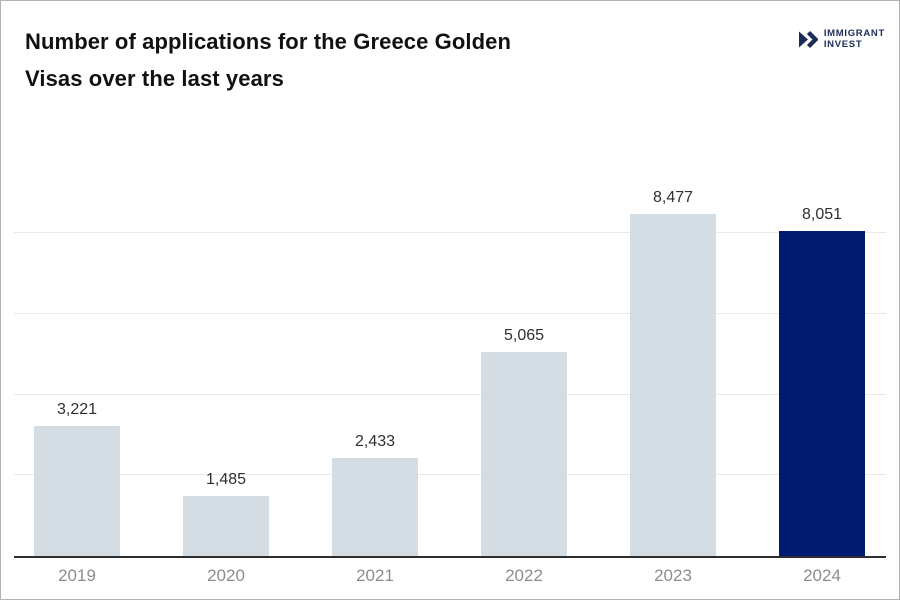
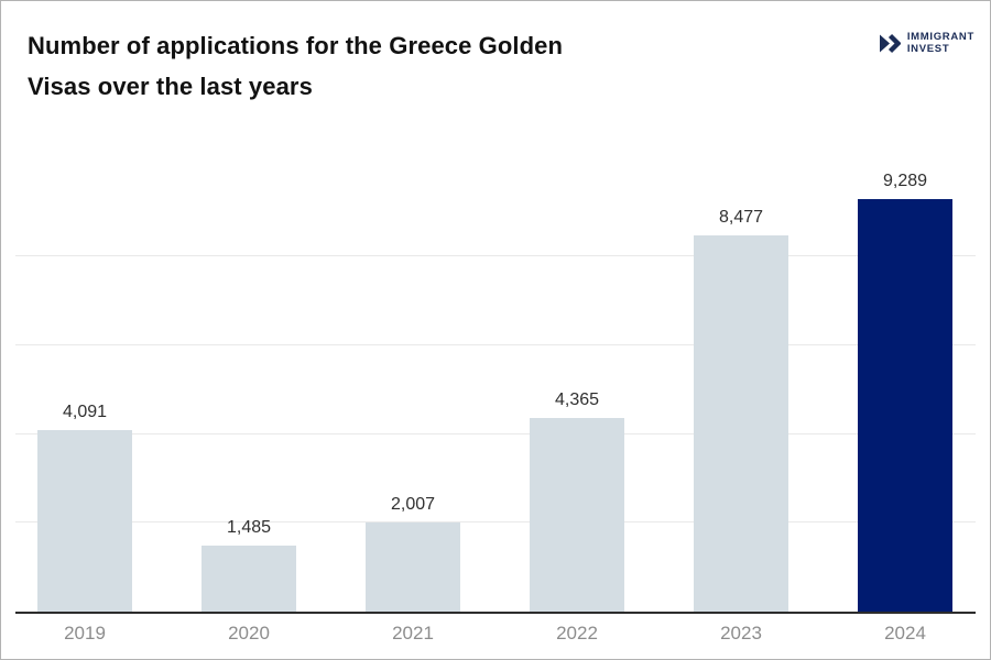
2019: 3,221 -> 4,091
2021: 2,433 -> 2,007
2022: 5,065 -> 4,365
2024: 8,051 -> 9,289
